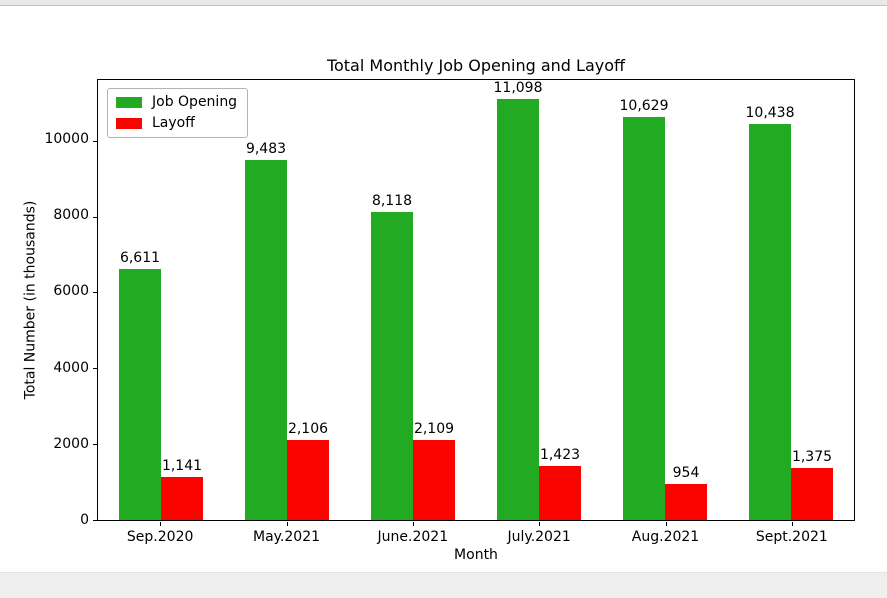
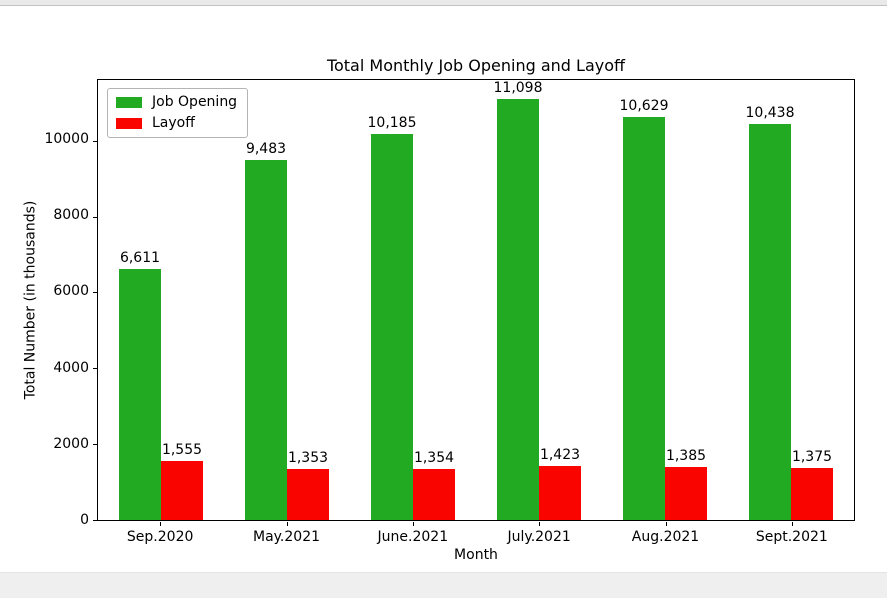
Layoff/Sep.2020: 1,141 -> 1,555
Layoff/May.2021: 2,106 -> 1,353
Job Opening/June.2021: 8,118 -> 10,185
Layoff/June.2021: 2,109 -> 1,354
Layoff/Aug.2021: 954 -> 1,385
